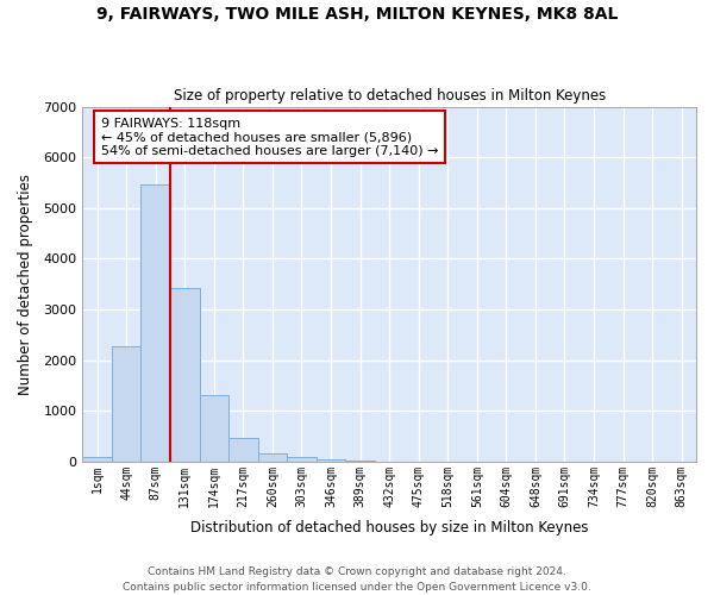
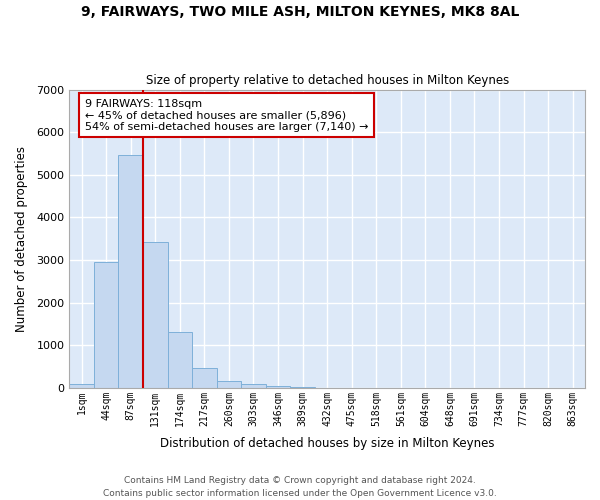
44sqm: 2280 -> 2950
